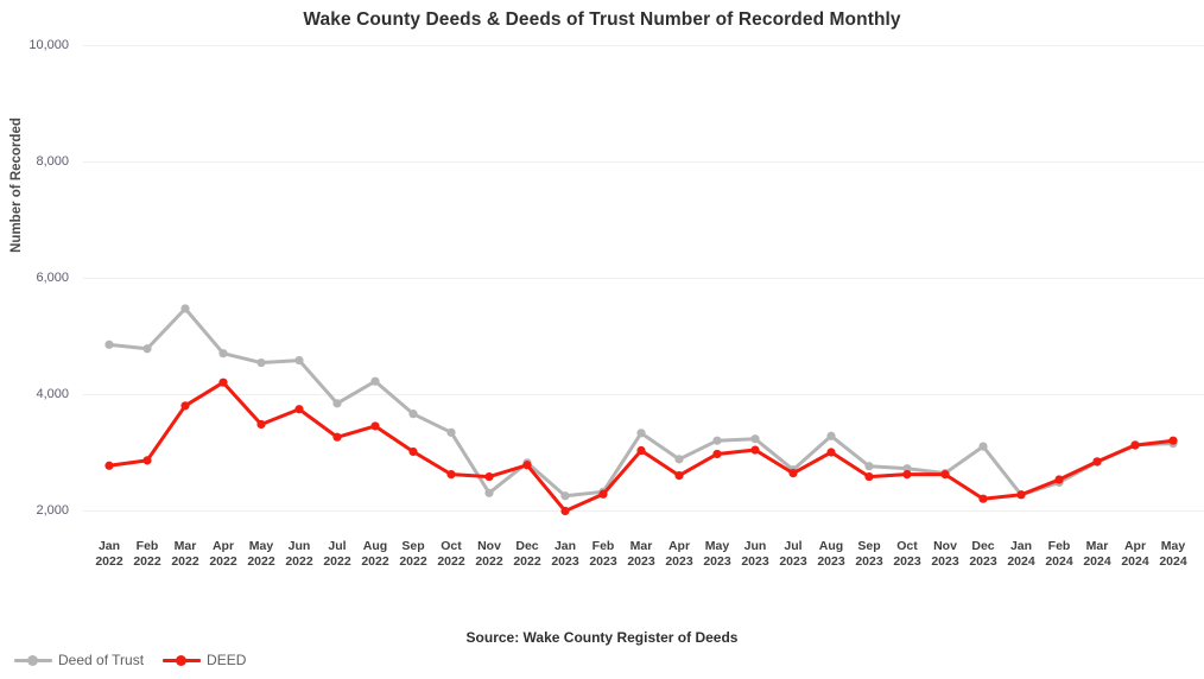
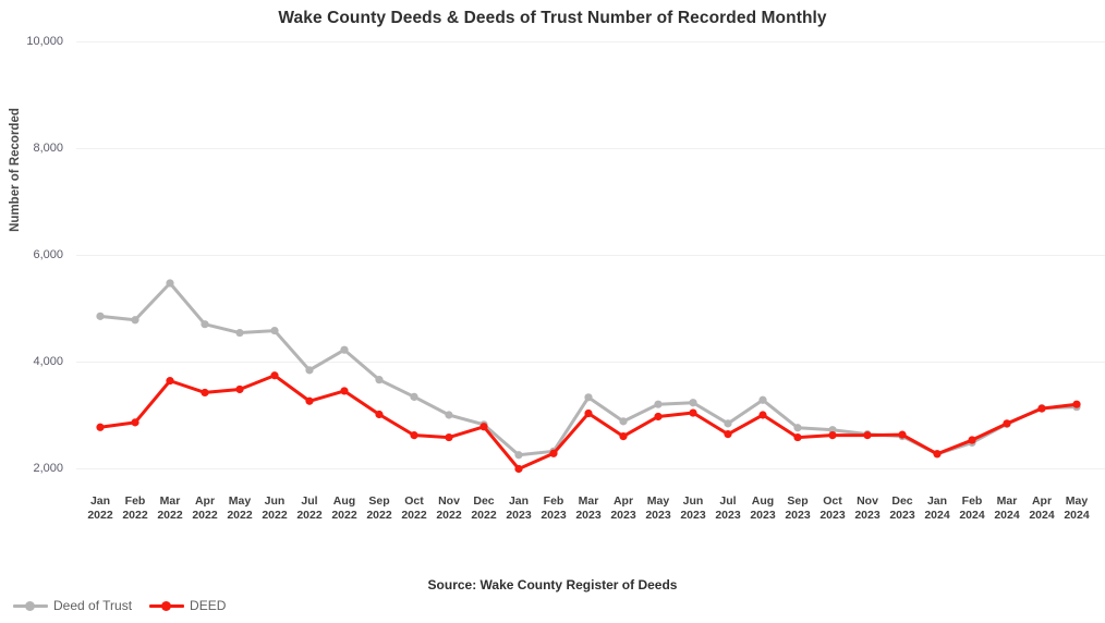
DEED/Mar 2022: 3800 -> 3600
DEED/Apr 2022: 4200 -> 3400
Deed of Trust/Nov 2022: 2300 -> 3000
Deed of Trust/Jul 2023: 2700 -> 2800
Deed of Trust/Dec 2023: 3100 -> 2600
DEED/Dec 2023: 2200 -> 2600
